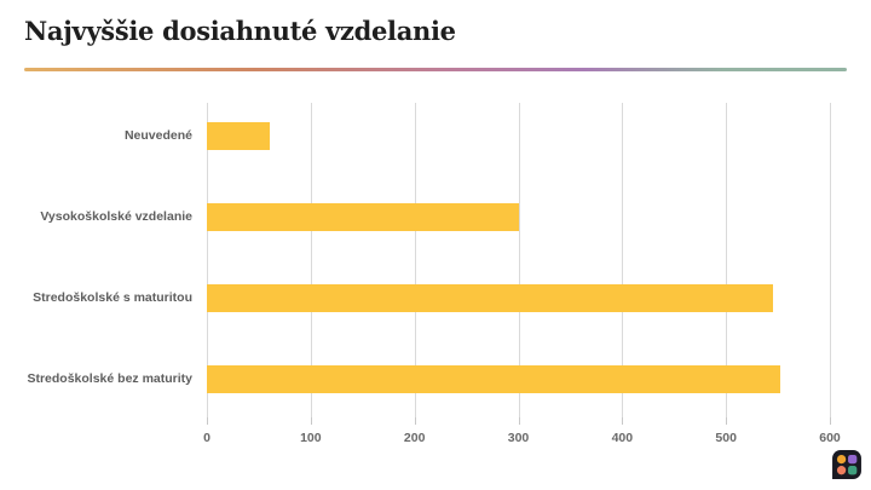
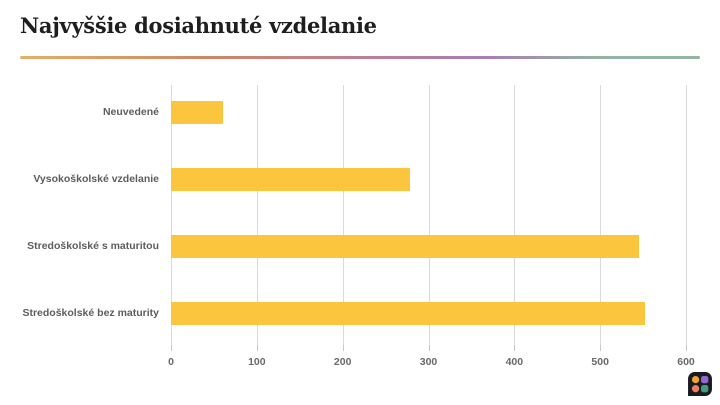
Vysokoškolské vzdelanie: 300 -> 280
